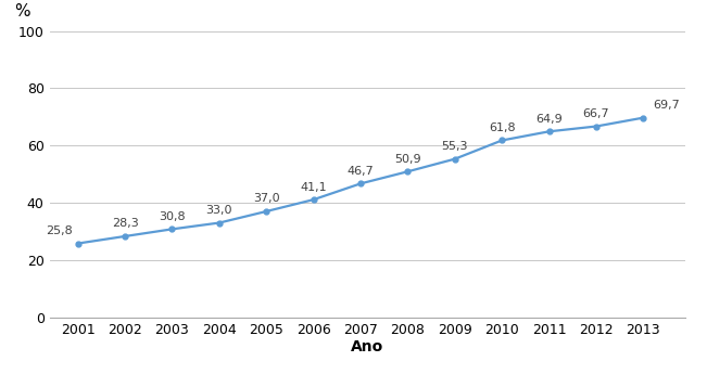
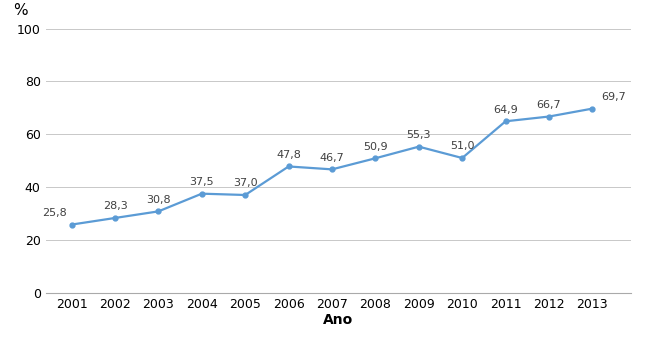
2004: 33,0 -> 37,5
2006: 41,1 -> 47,8
2010: 61,8 -> 51,0
